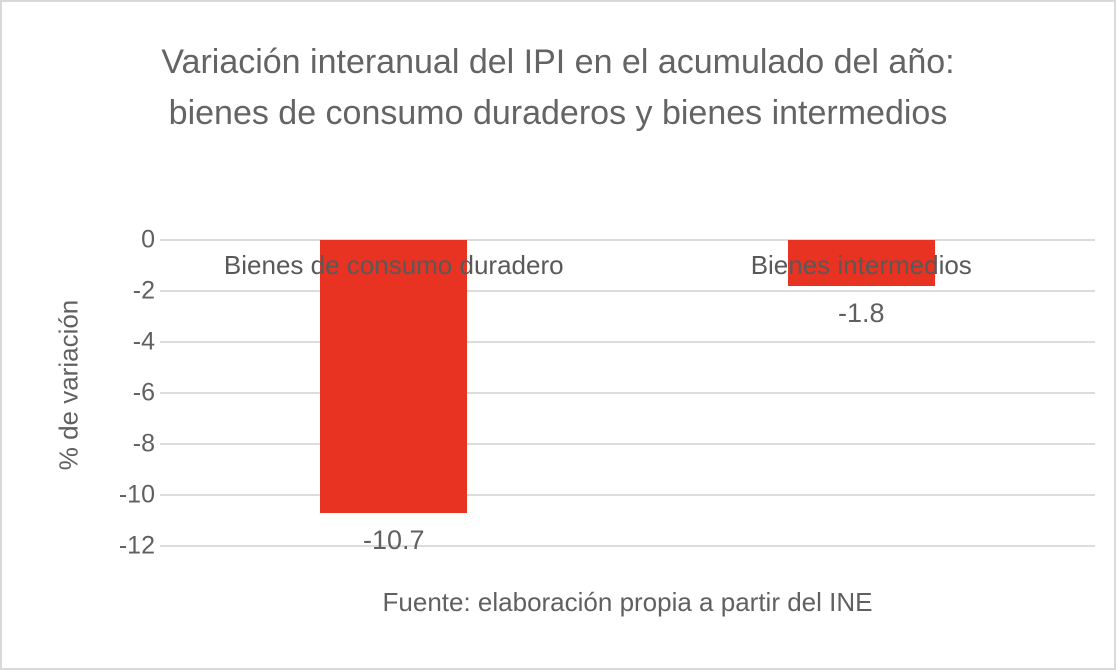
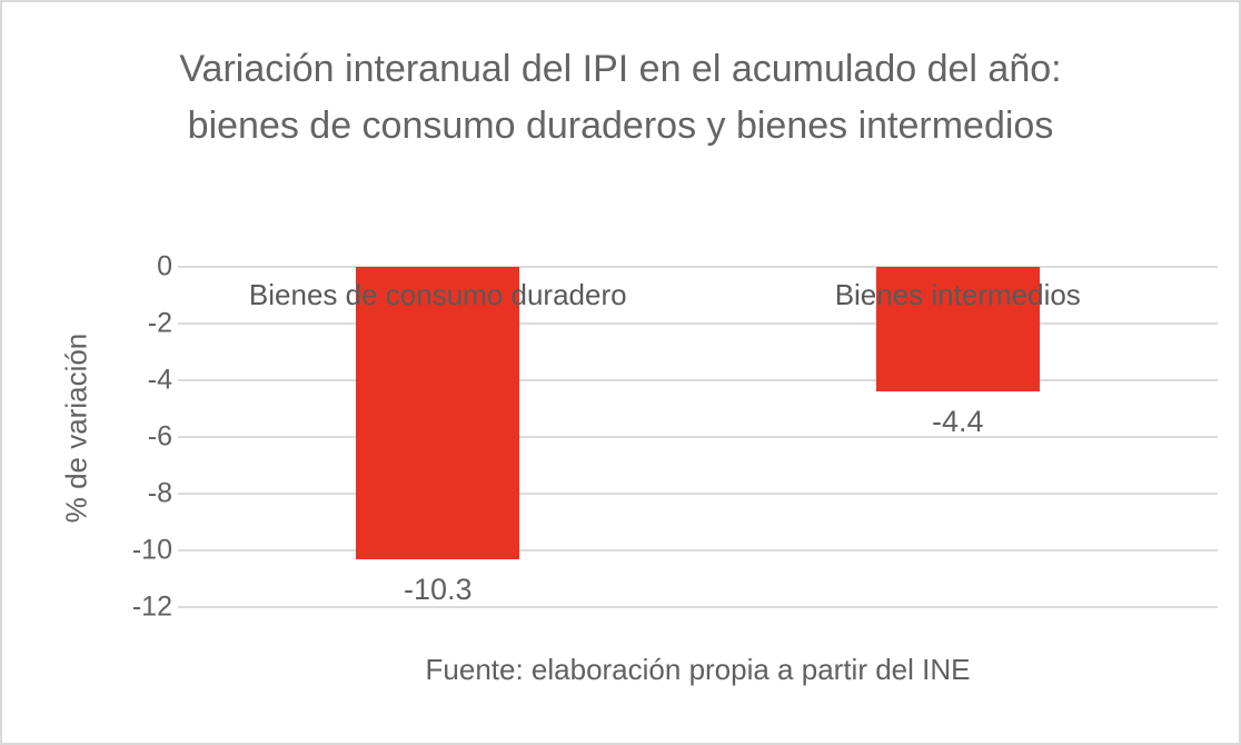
Bienes de consumo duradero: -10.7 -> -10.3
Bienes intermedios: -1.8 -> -4.4
